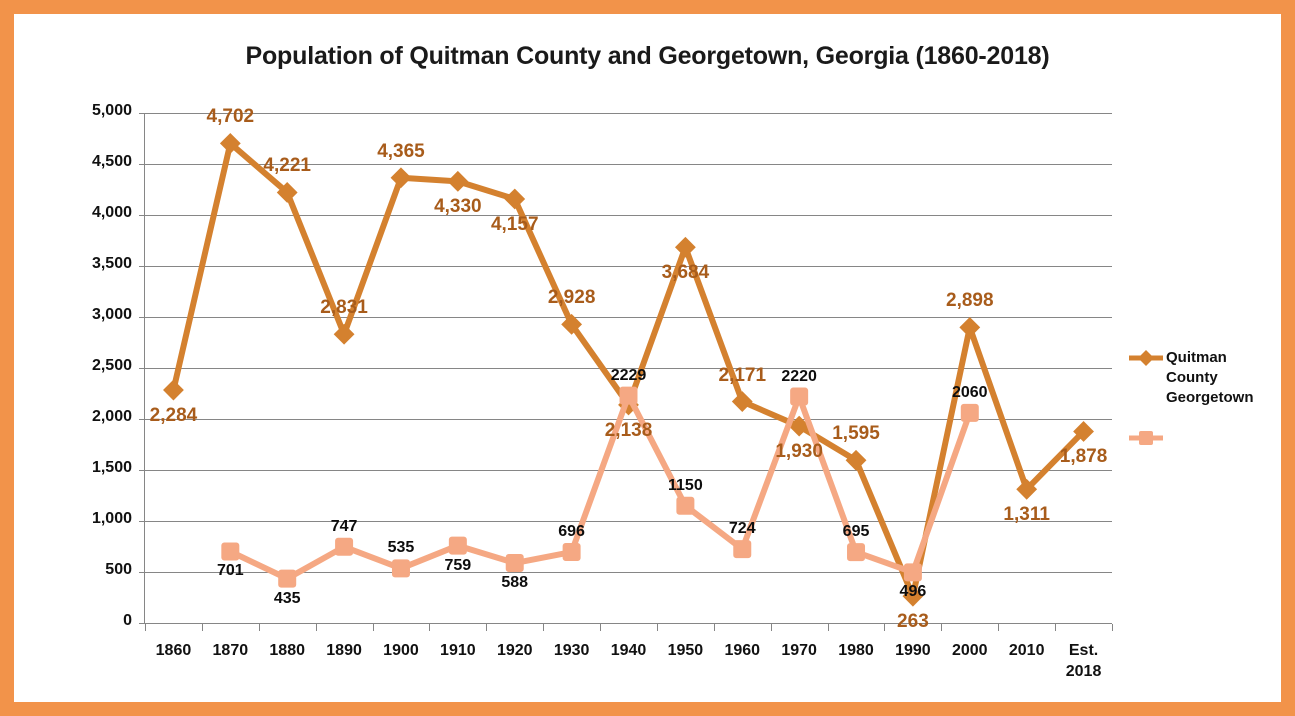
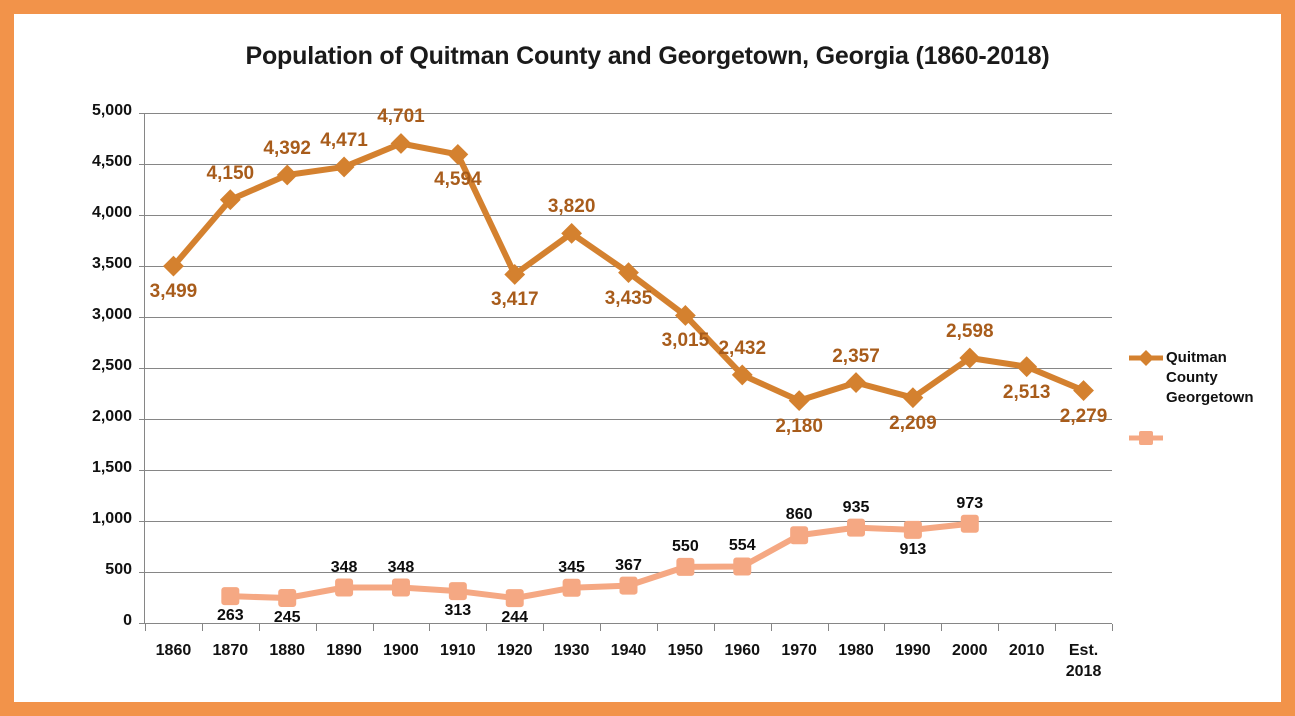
Quitman County/1860: 2,284 -> 3,499
Quitman County/1870: 4,702 -> 4,150
Georgetown/1870: 701 -> 263
Quitman County/1880: 4,221 -> 4,392
Georgetown/1880: 435 -> 245
Quitman County/1890: 2,831 -> 4,471
Georgetown/1890: 747 -> 348
Quitman County/1900: 4,365 -> 4,701
Georgetown/1900: 535 -> 348
Quitman County/1910: 4,330 -> 4,594
Georgetown/1910: 759 -> 313
Quitman County/1920: 4,157 -> 3,417
Georgetown/1920: 588 -> 244
Quitman County/1930: 2,928 -> 3,820
Georgetown/1930: 696 -> 345
Quitman County/1940: 2,138 -> 3,435
Georgetown/1940: 2229 -> 367
Quitman County/1950: 3,684 -> 3,015
Georgetown/1950: 1150 -> 550
Quitman County/1960: 2,171 -> 2,432
Georgetown/1960: 724 -> 554
Quitman County/1970: 1,930 -> 2,180
Georgetown/1970: 2220 -> 860
Quitman County/1980: 1,595 -> 2,357
Georgetown/1980: 695 -> 935
Quitman County/1990: 263 -> 2,209
Georgetown/1990: 496 -> 913
Quitman County/2000: 2,898 -> 2,598
Georgetown/2000: 2060 -> 973
Quitman County/2010: 1,311 -> 2,513
Quitman County/Est. 2018: 1,878 -> 2,279
